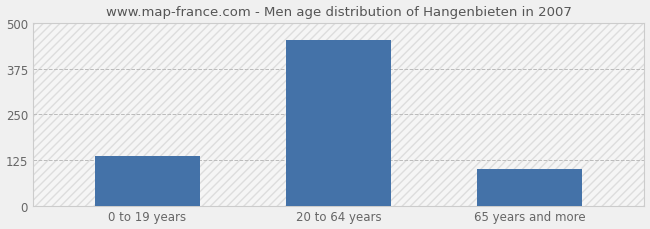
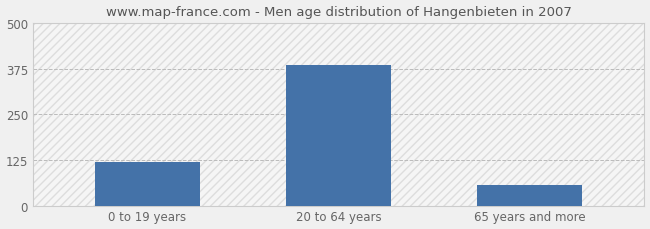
0 to 19 years: 137 -> 120
20 to 64 years: 453 -> 385
65 years and more: 100 -> 55
